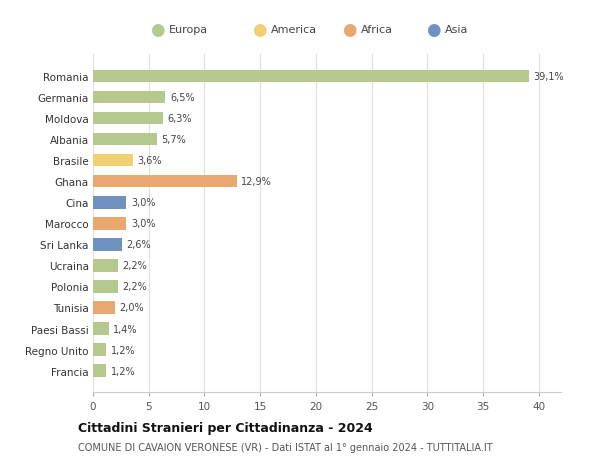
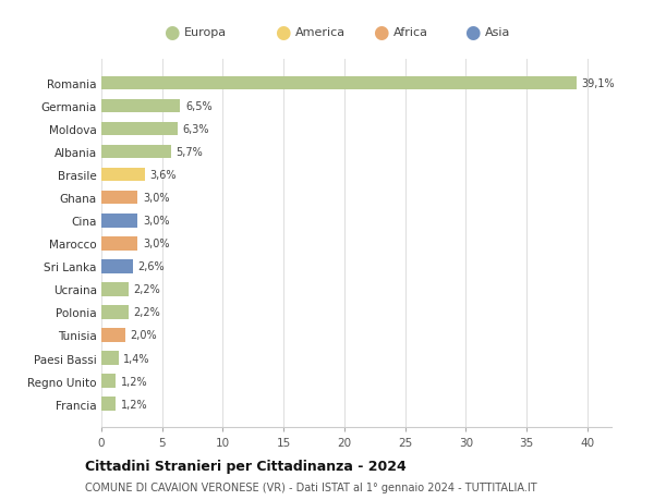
Ghana: 12,9% -> 3,0%
